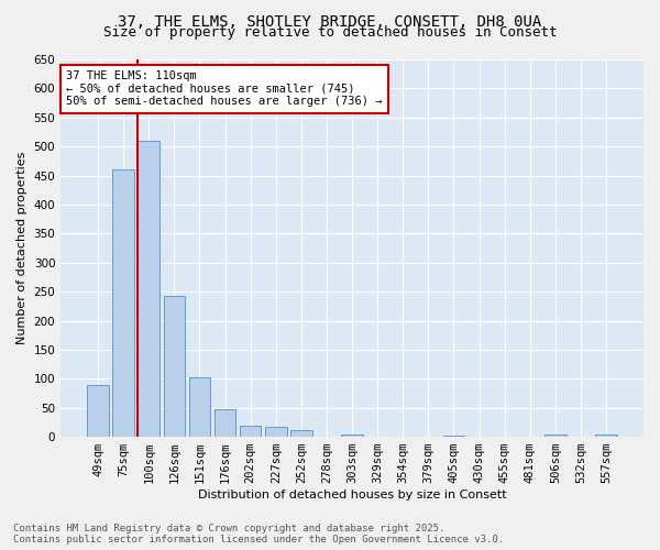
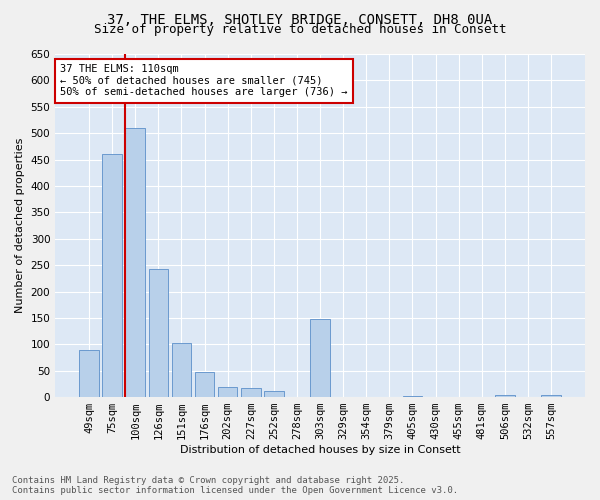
303sqm: 4 -> 148
